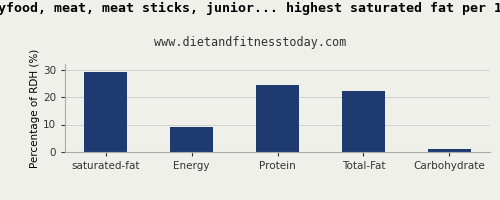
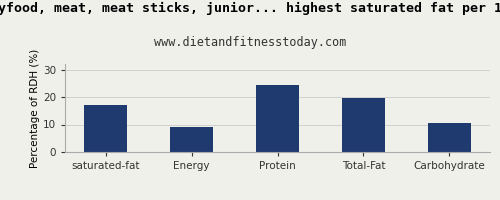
saturated-fat: 29.2 -> 17.0
Total-Fat: 22.1 -> 19.5
Carbohydrate: 1.1 -> 10.5
